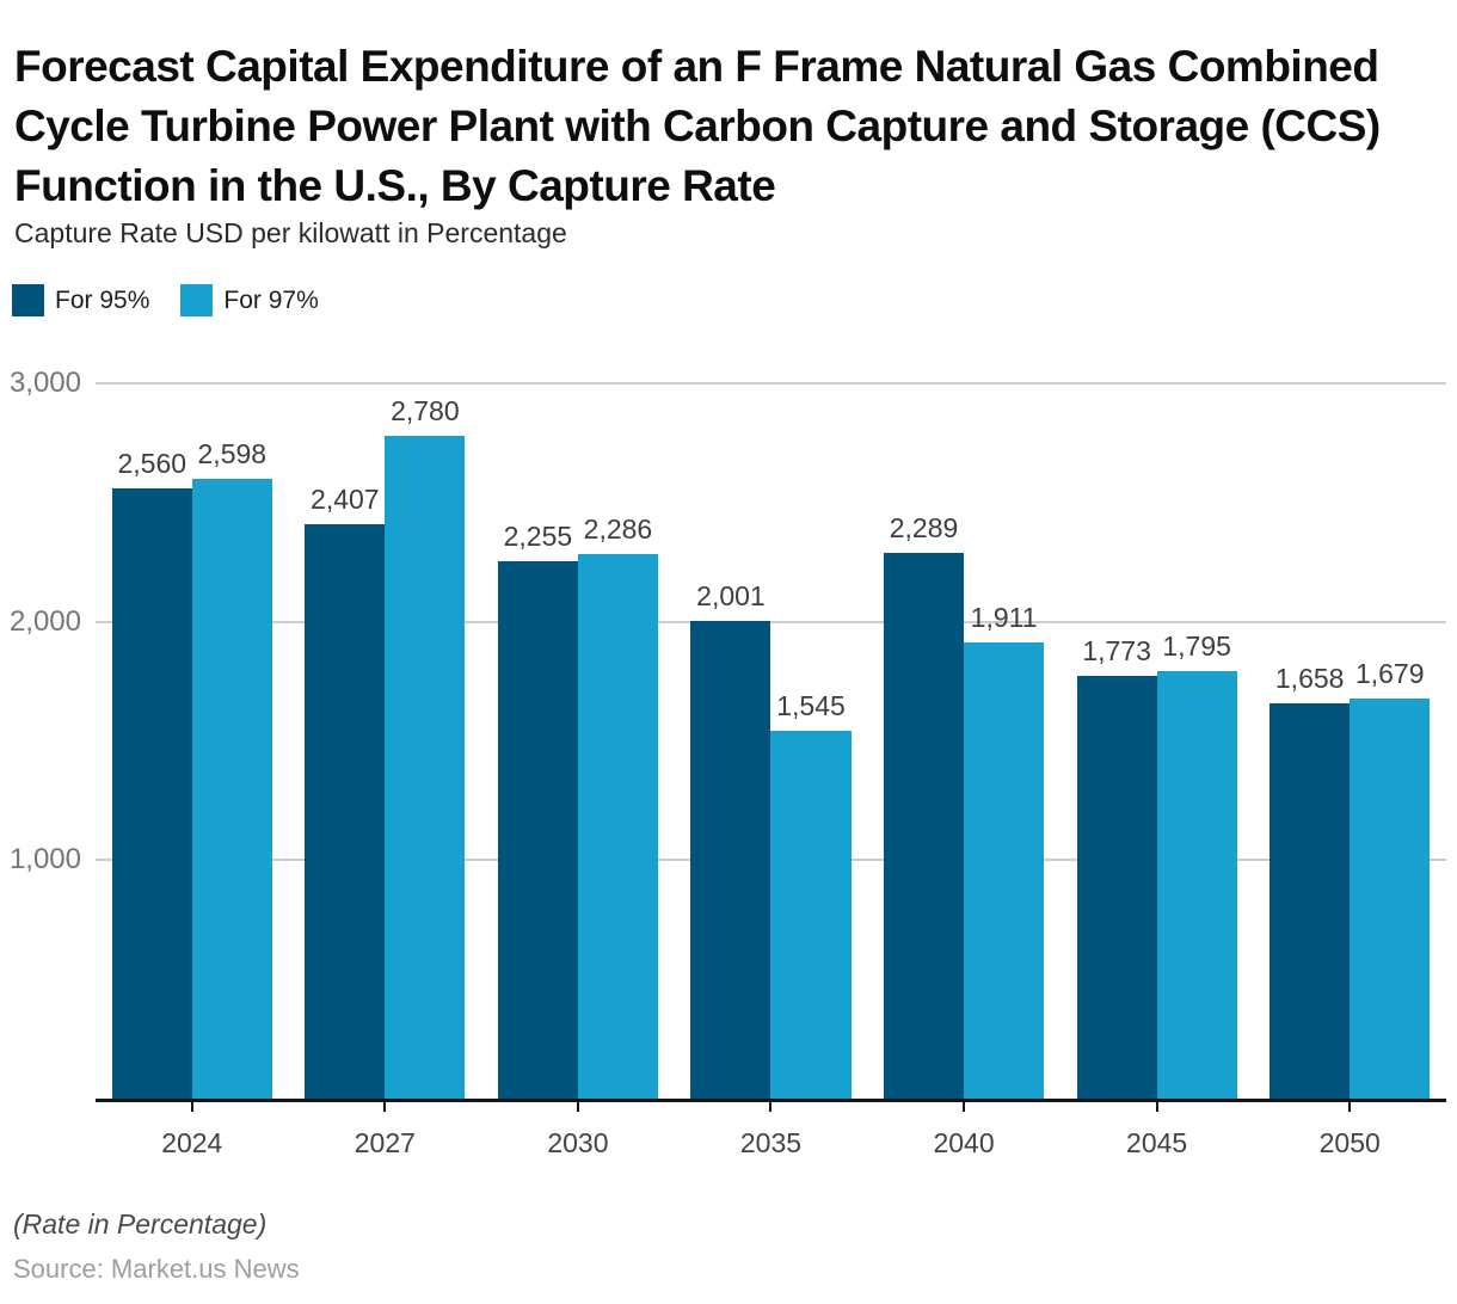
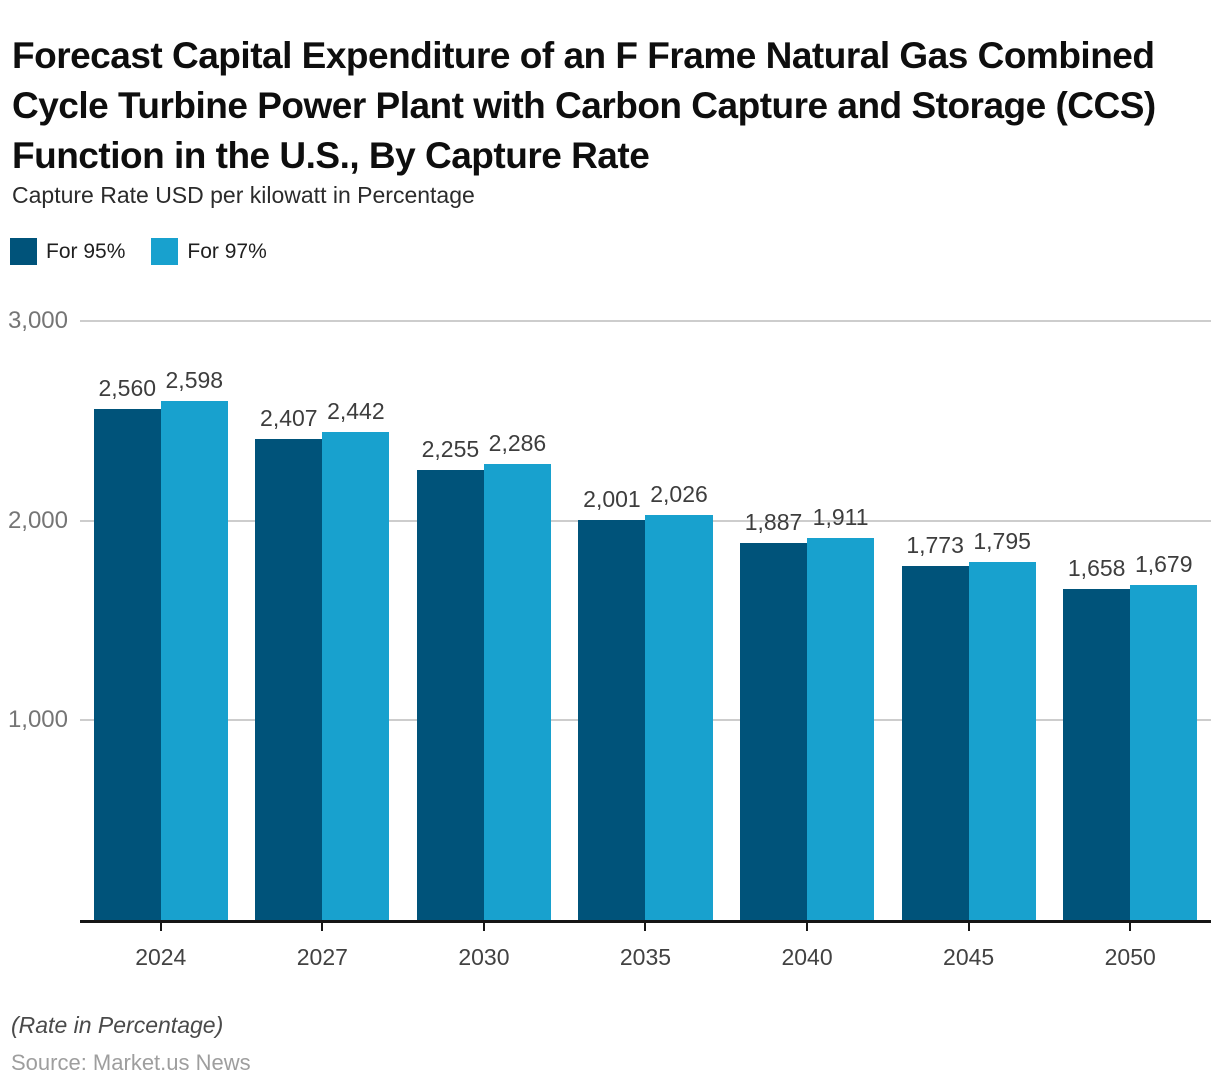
For 97%/2027: 2,780 -> 2,442
For 97%/2035: 1,545 -> 2,026
For 95%/2040: 2,289 -> 1,887
